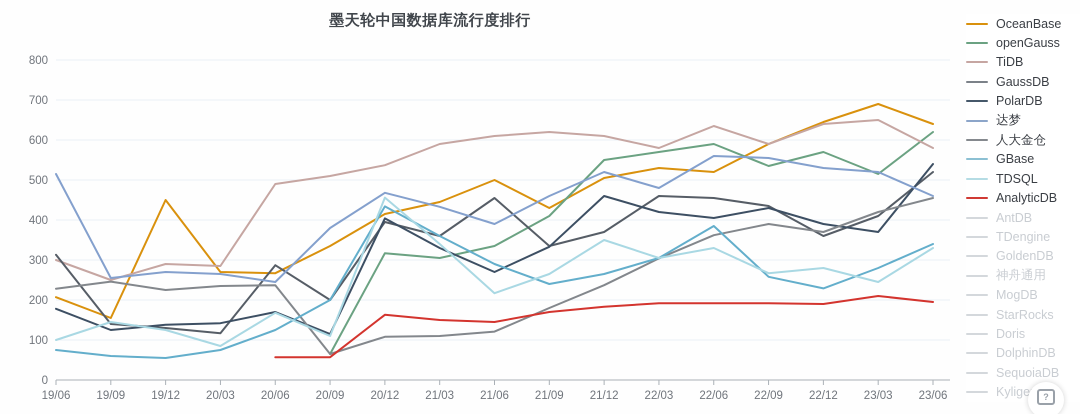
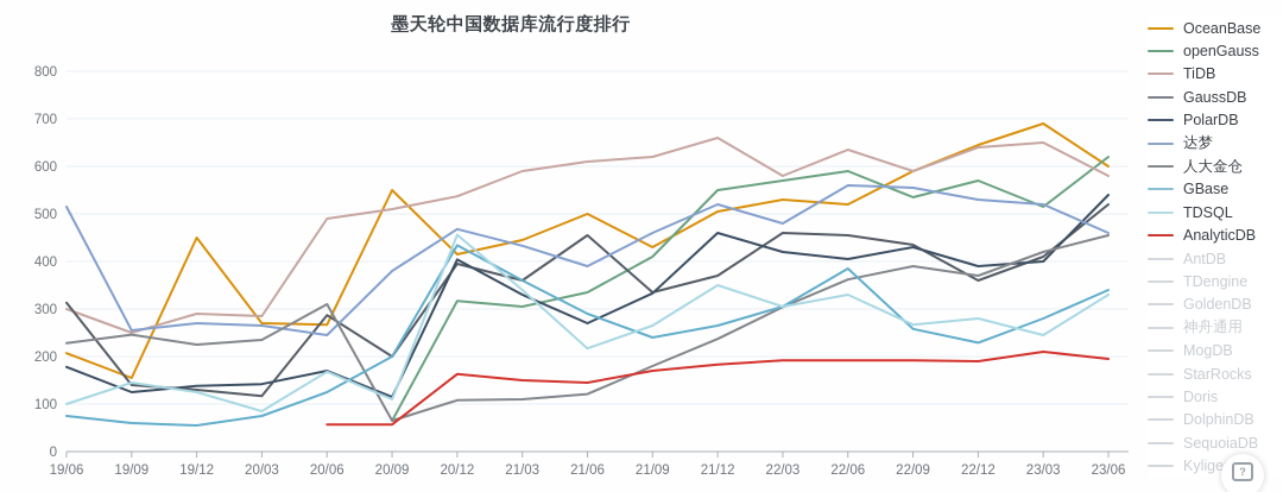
人大金仓/20/06: 240 -> 310
OceanBase/20/09: 340 -> 550
TiDB/21/12: 610 -> 660
PolarDB/23/03: 370 -> 400
OceanBase/23/06: 640 -> 600
